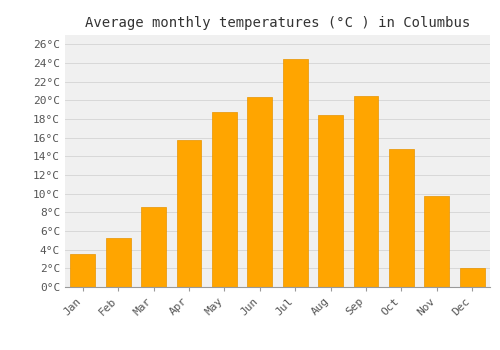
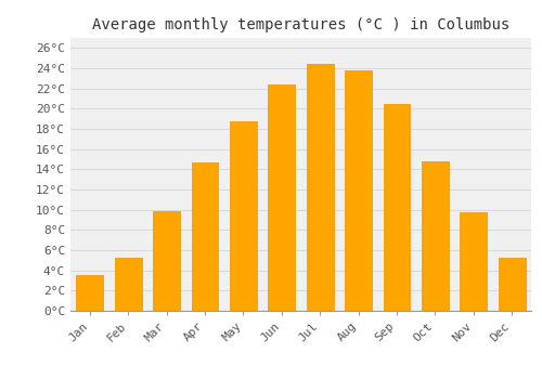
Mar: 8.6°C -> 9.9°C
Apr: 15.8°C -> 14.7°C
Jun: 20.4°C -> 22.4°C
Aug: 18.4°C -> 23.8°C
Dec: 2.0°C -> 5.2°C
